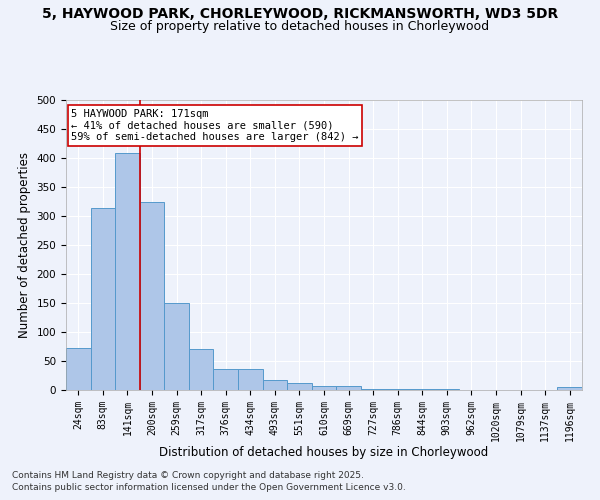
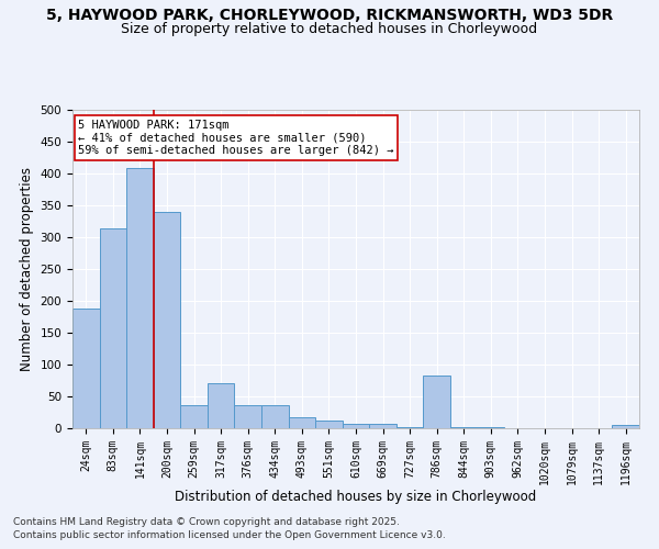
24sqm: 72 -> 188
200sqm: 325 -> 340
259sqm: 150 -> 36
786sqm: 2 -> 82
